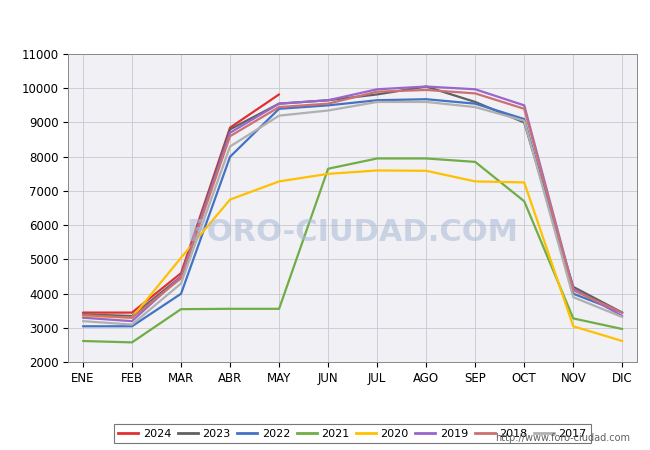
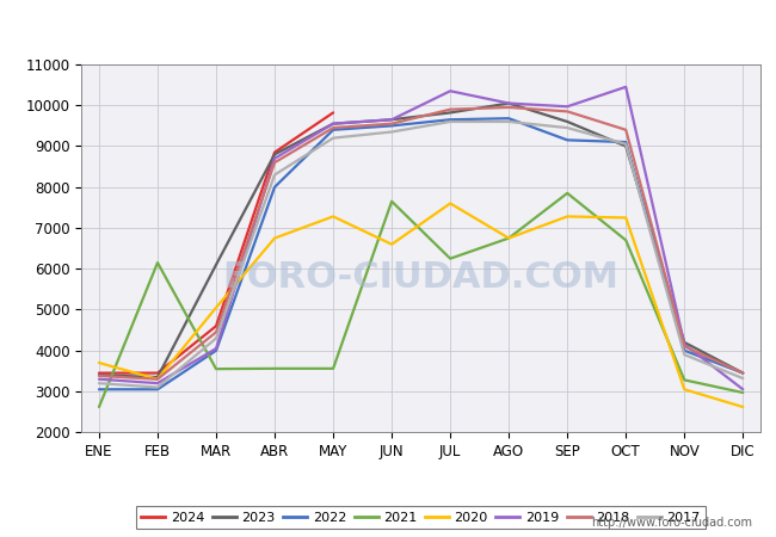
2020/ENE: 3350 -> 3700
2021/FEB: 2580 -> 6150
2023/MAR: 4500 -> 6100
2019/MAR: 4500 -> 4050
2020/JUN: 7500 -> 6600
2021/JUL: 7950 -> 6250
2019/JUL: 9970 -> 10350
2021/AGO: 7950 -> 6750
2020/AGO: 7590 -> 6750
2022/SEP: 9550 -> 9150
2019/OCT: 9500 -> 10450
2019/DIC: 3350 -> 3050
